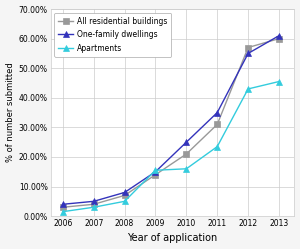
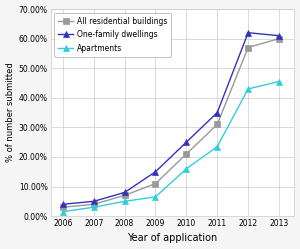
All residential buildings/2009: 14% -> 11%
Apartments/2009: 15.5% -> 6.5%
One-family dwellings/2012: 55% -> 62%
